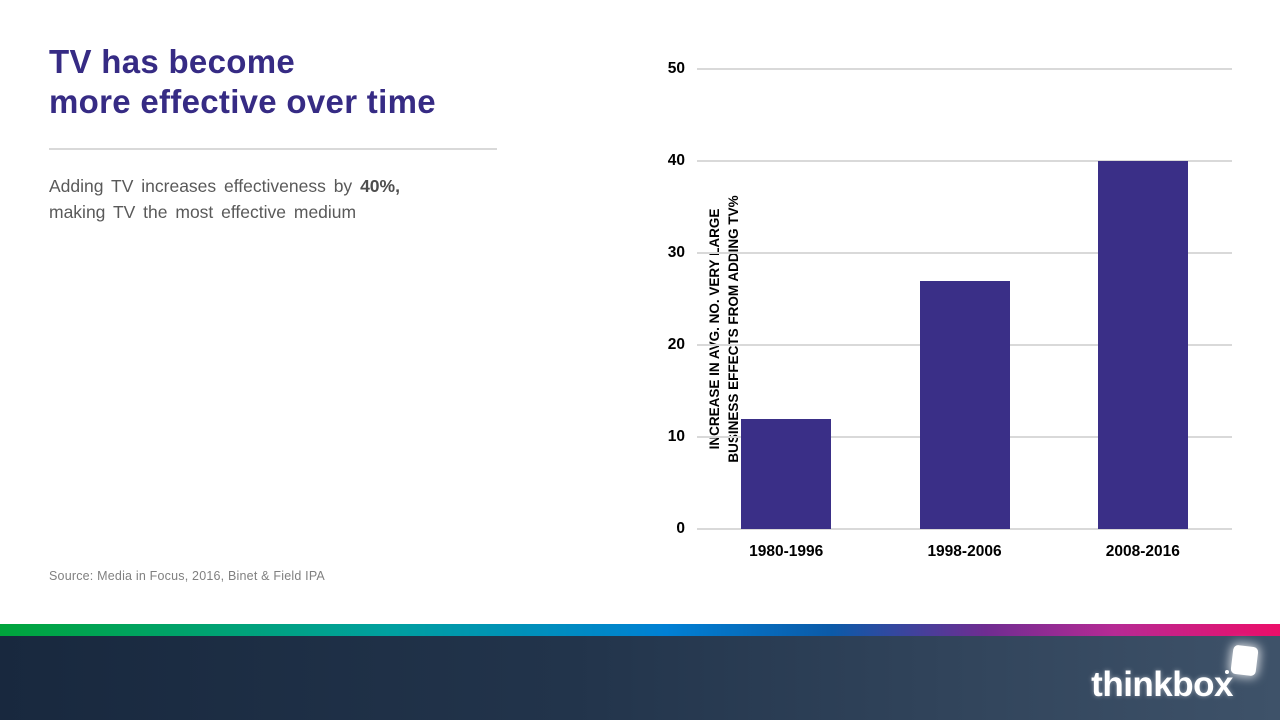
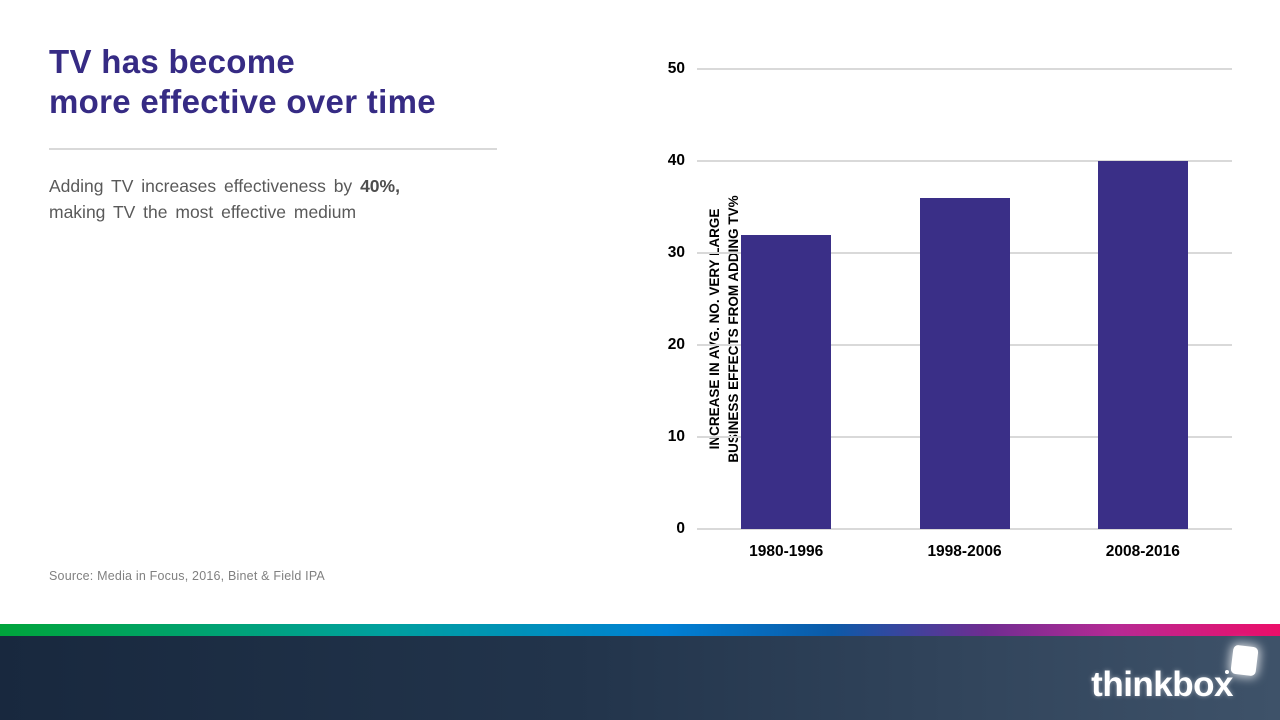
1980-1996: 12 -> 32
1998-2006: 27 -> 36
